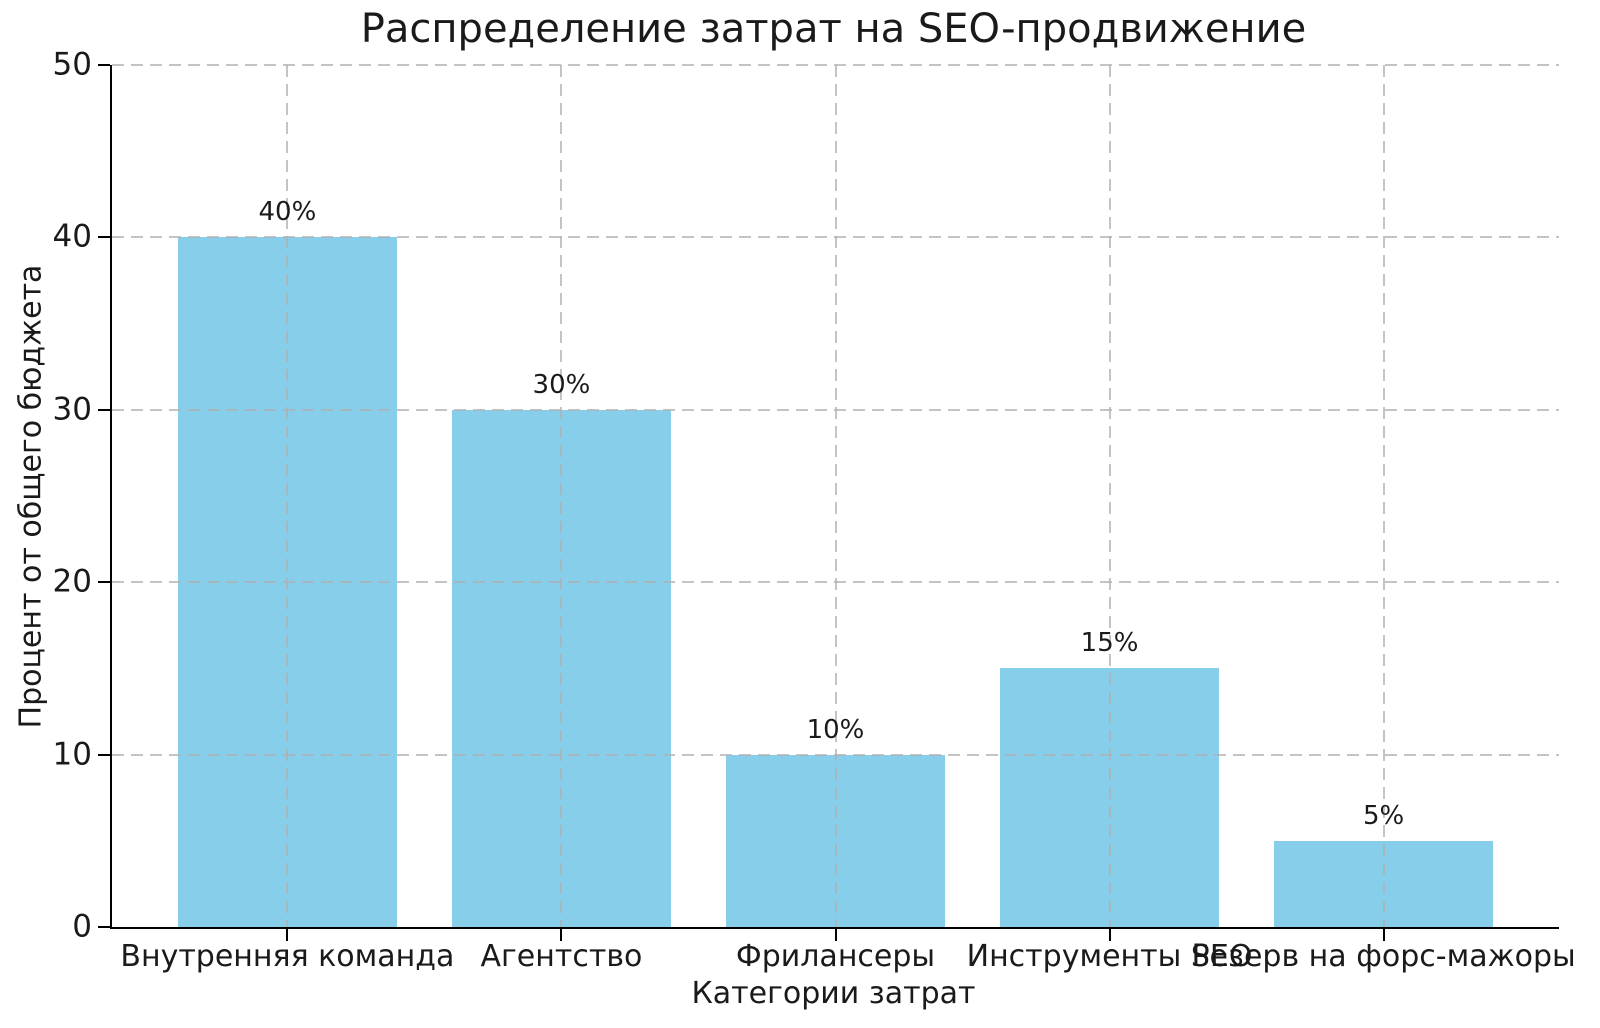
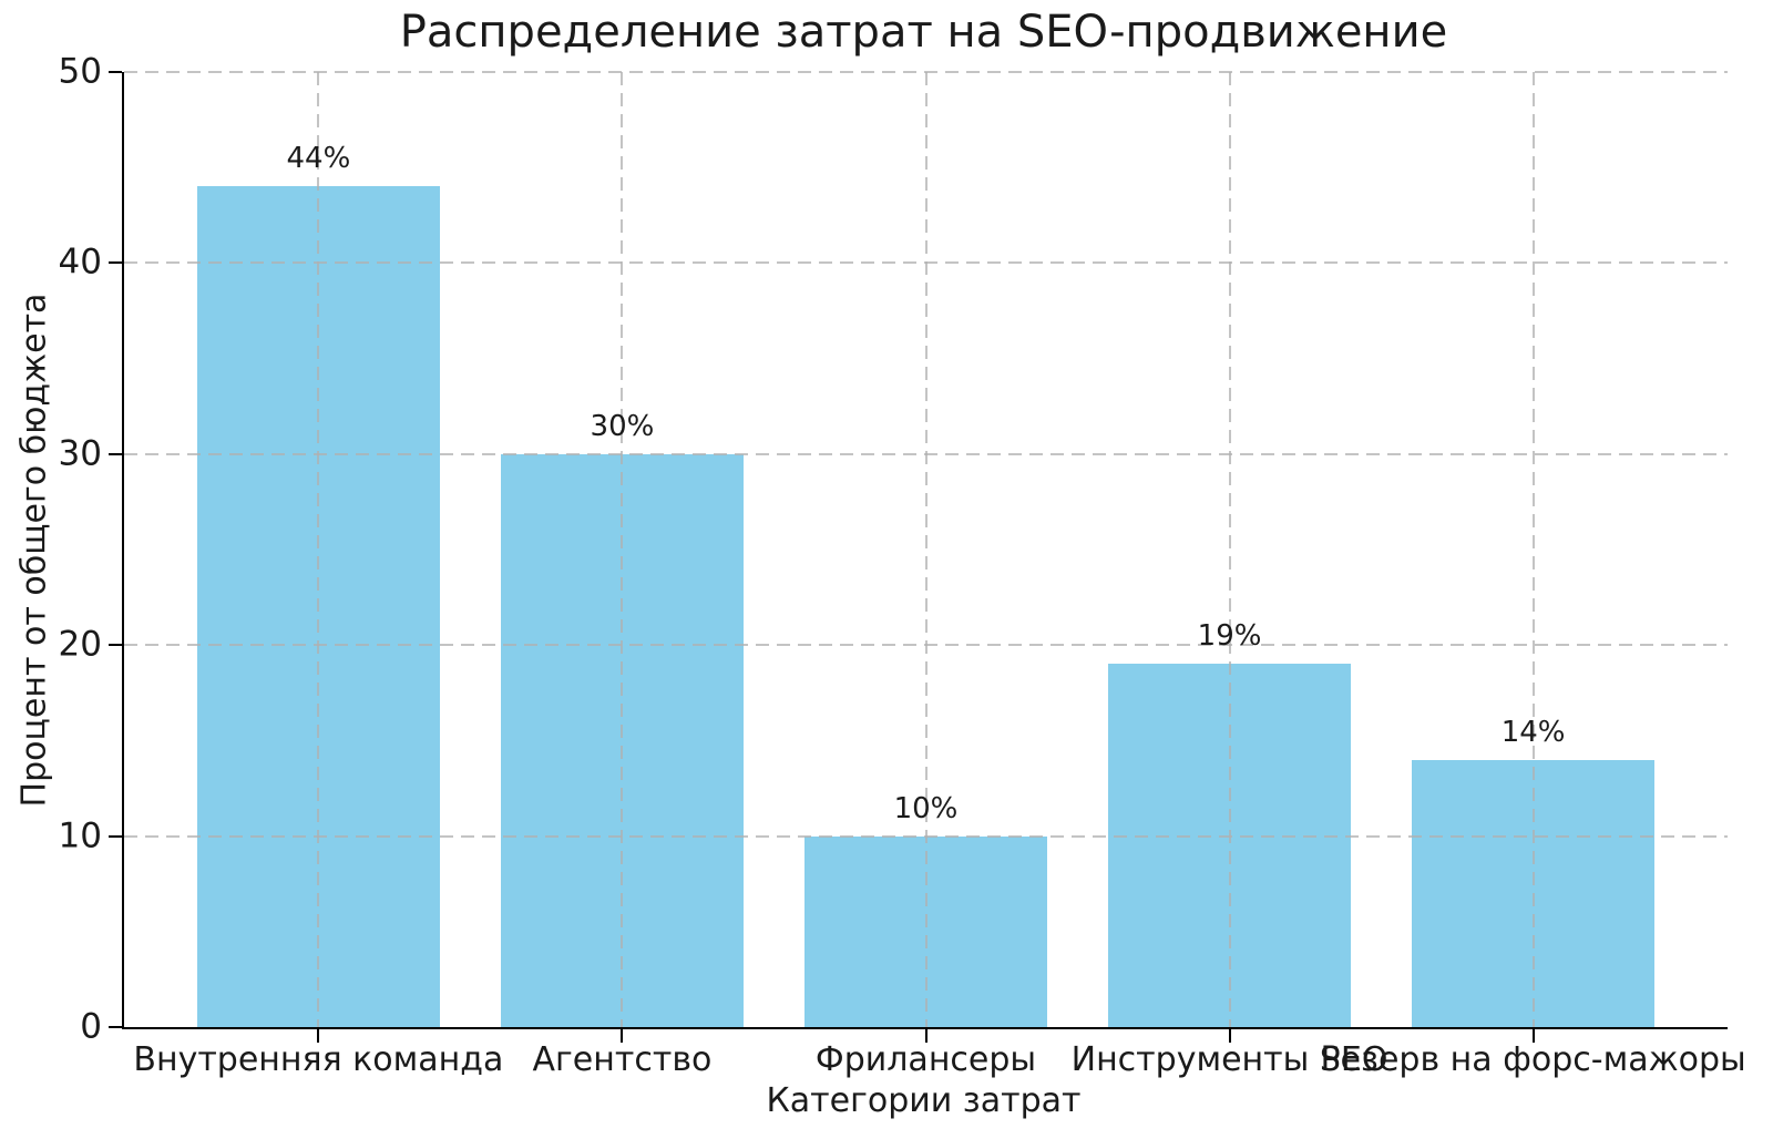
Внутренняя команда: 40% -> 44%
Инструменты SEO: 15% -> 19%
Резерв на форс-мажоры: 5% -> 14%
